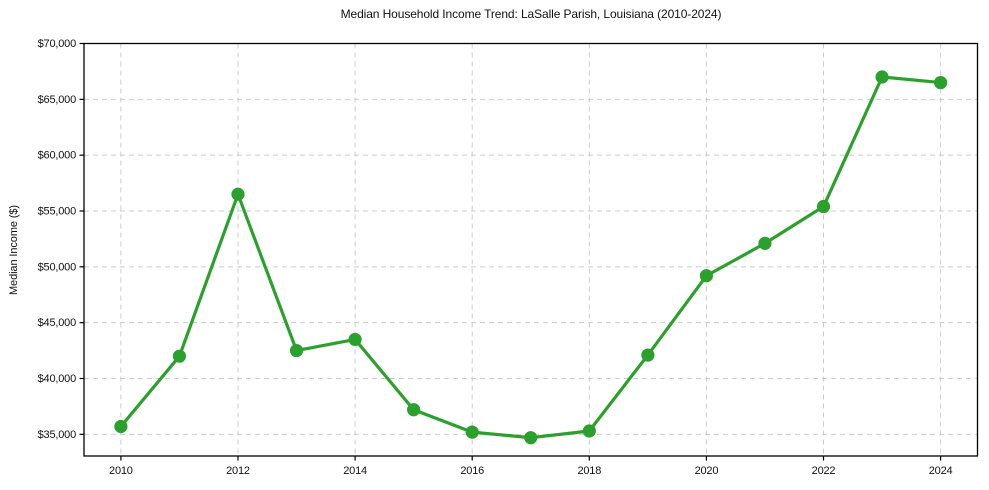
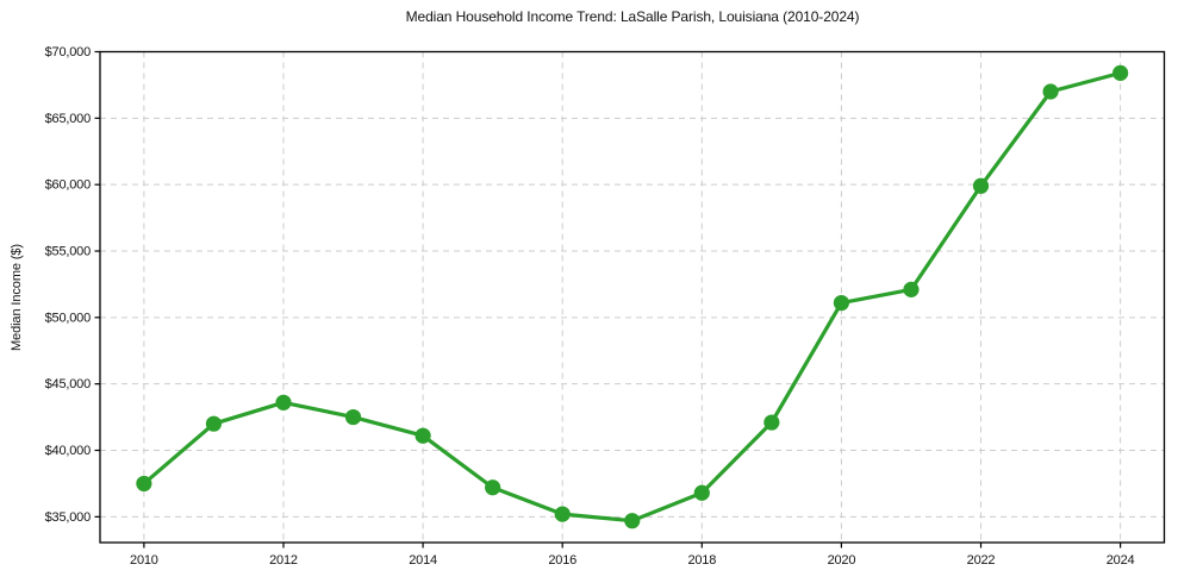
2010: $35700 -> $37500
2012: $56500 -> $43600
2014: $43500 -> $41100
2018: $35300 -> $36800
2020: $49200 -> $51100
2022: $55400 -> $59900
2024: $66500 -> $68400
